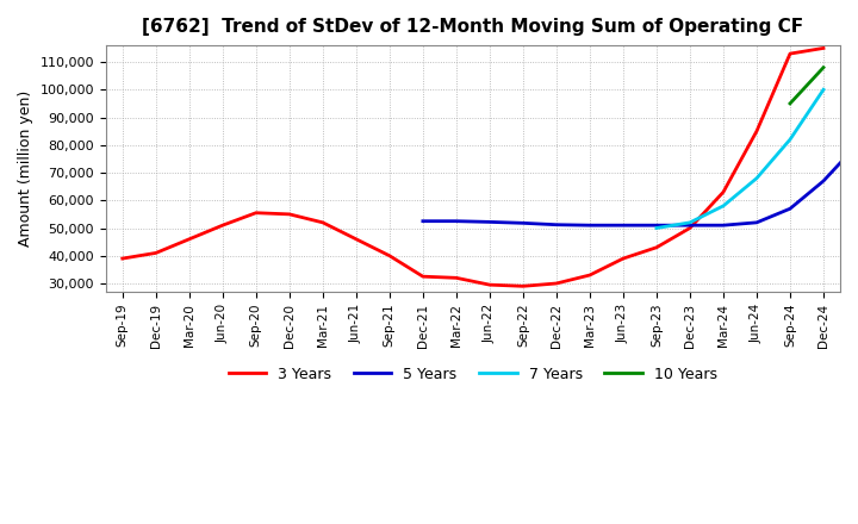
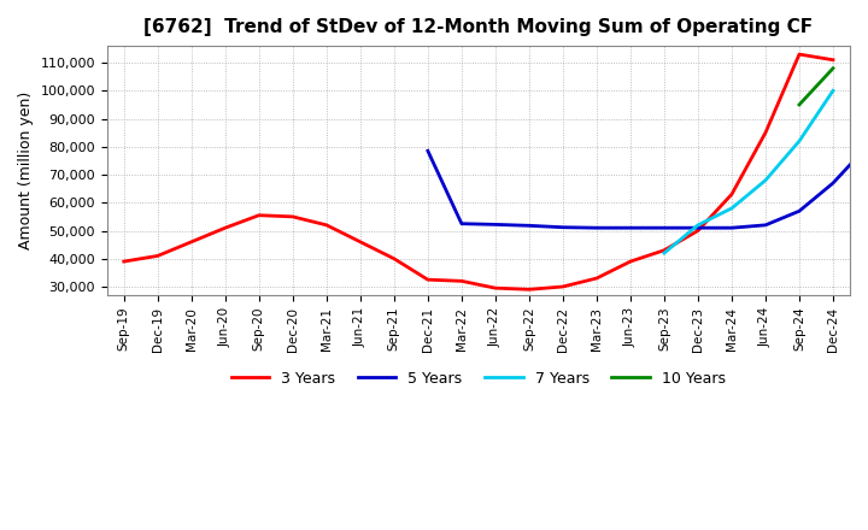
5 Years/Dec-21: 52,500 -> 78,500
7 Years/Sep-23: 50,000 -> 42,000
3 Years/Dec-24: 115,000 -> 111,000
